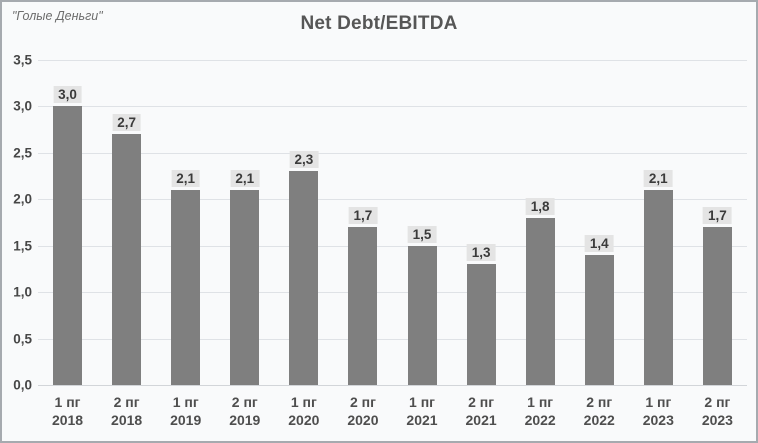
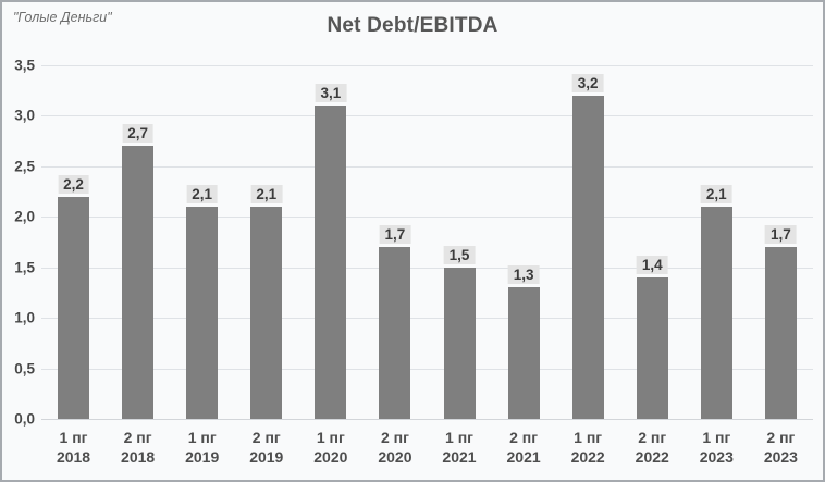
1 пг 2018: 3,0 -> 2,2
1 пг 2020: 2,3 -> 3,1
1 пг 2022: 1,8 -> 3,2
